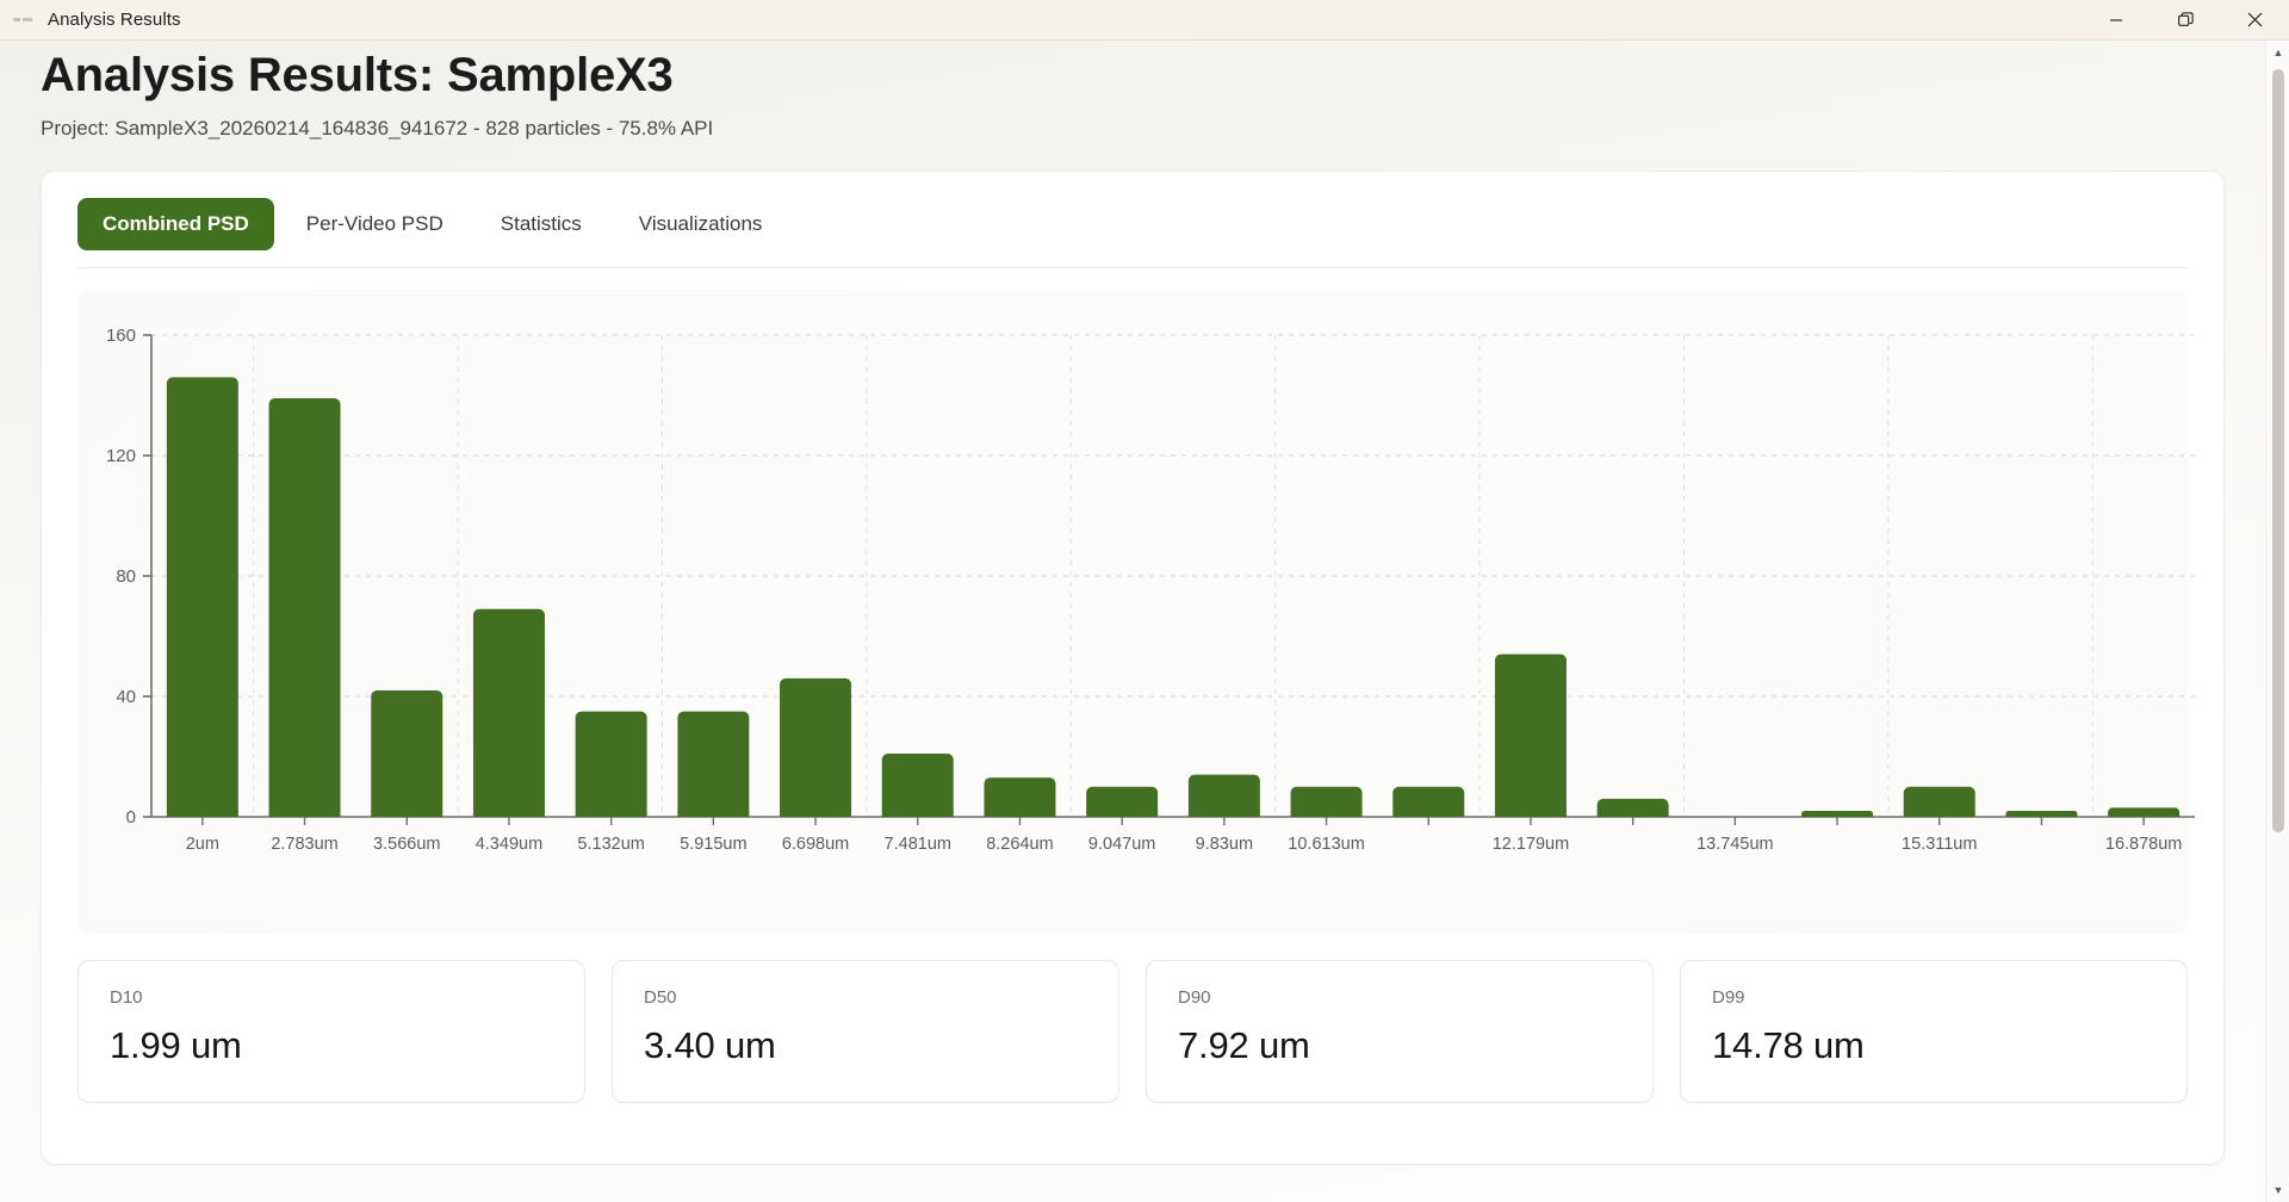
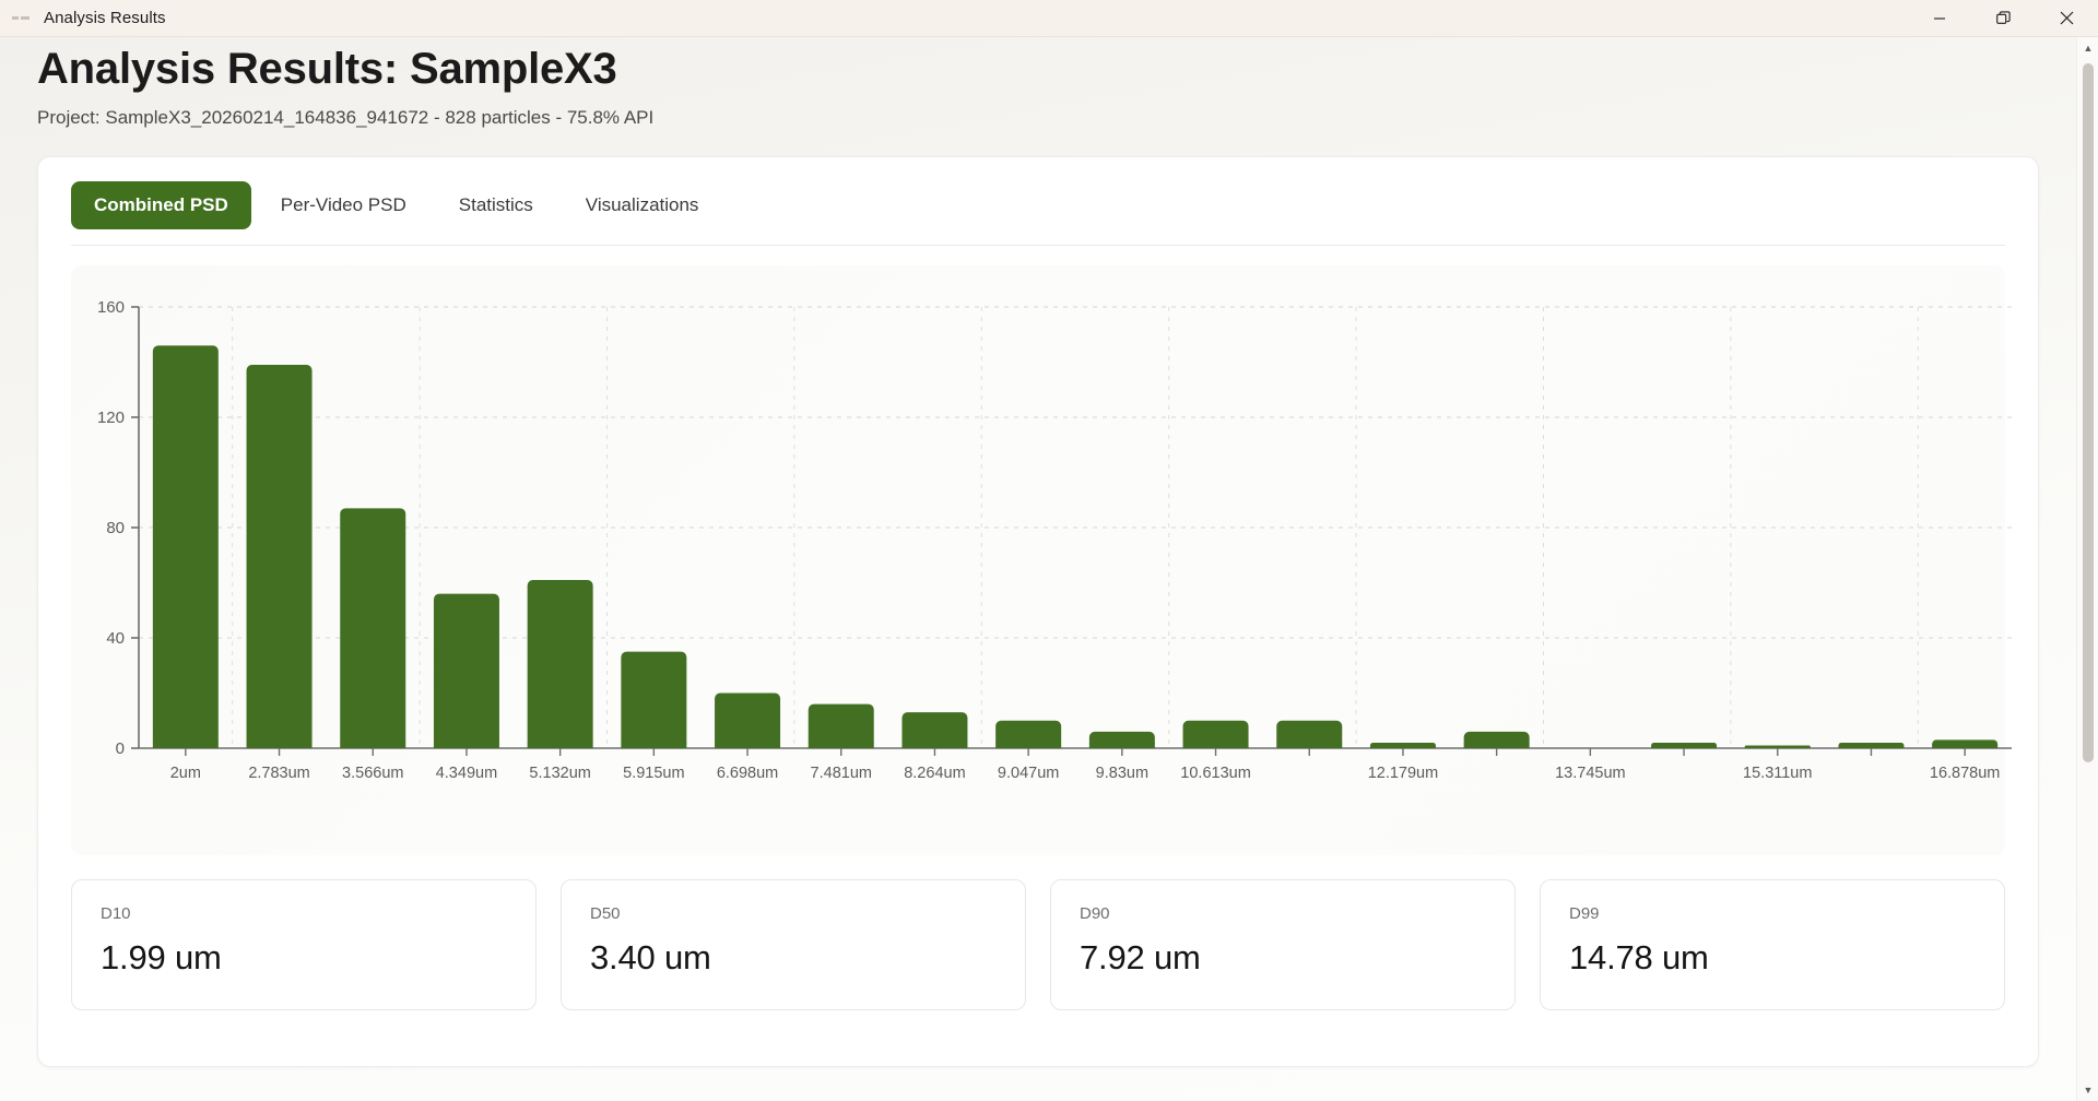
3.566um: 42 -> 87
4.349um: 69 -> 56
5.132um: 35 -> 61
6.698um: 46 -> 20
7.481um: 21 -> 16
9.83um: 14 -> 6
12.179um: 54 -> 2
15.311um: 10 -> 1
